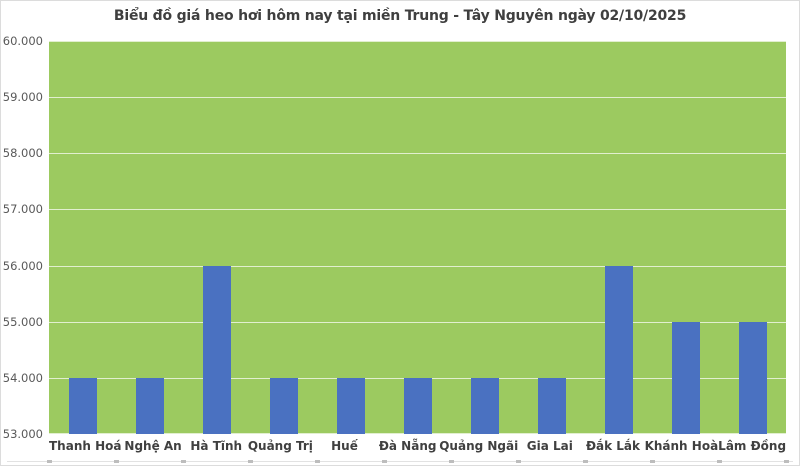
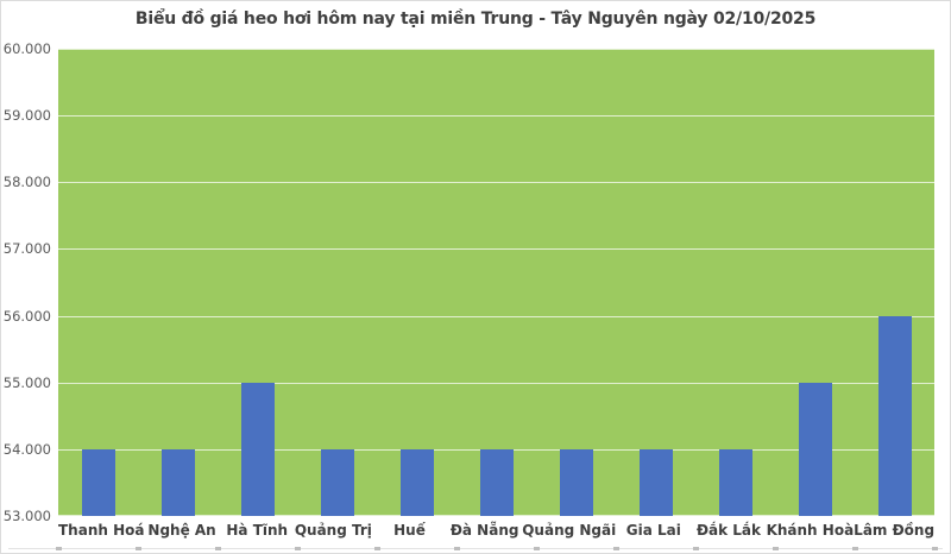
Hà Tĩnh: 56000 -> 55000
Đắk Lắk: 56000 -> 54000
Lâm Đồng: 55000 -> 56000
